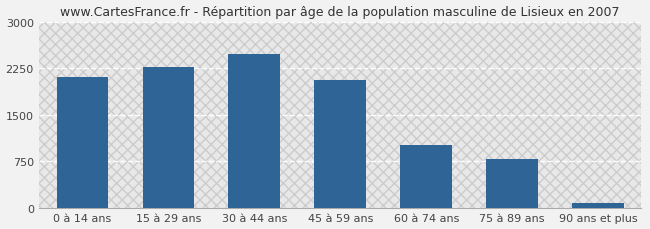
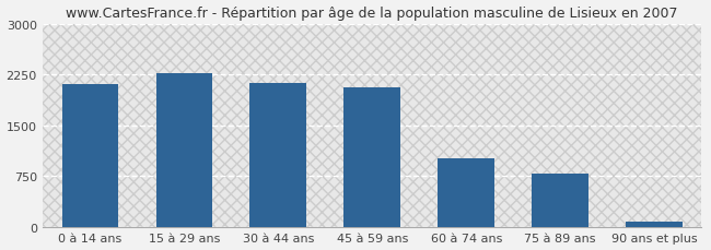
30 à 44 ans: 2480 -> 2130
